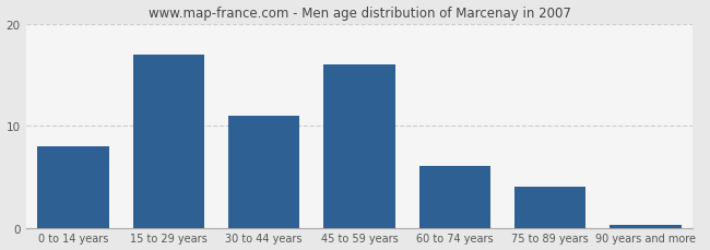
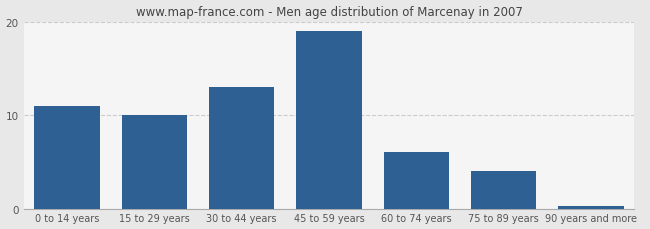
0 to 14 years: 8.0 -> 11.0
15 to 29 years: 17.0 -> 10.0
30 to 44 years: 11.0 -> 13.0
45 to 59 years: 16.0 -> 19.0
